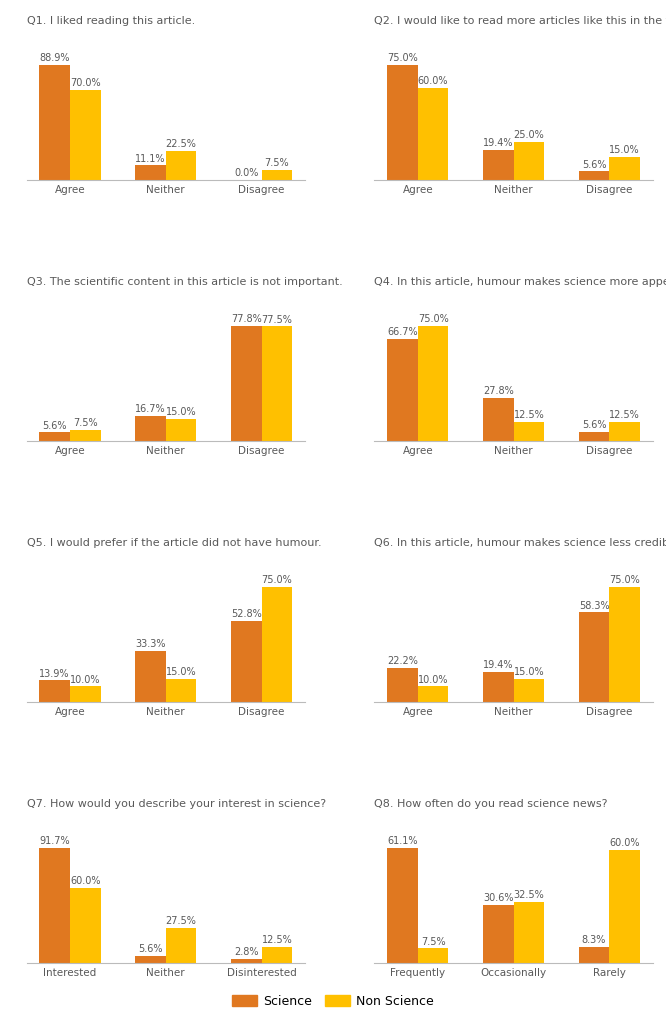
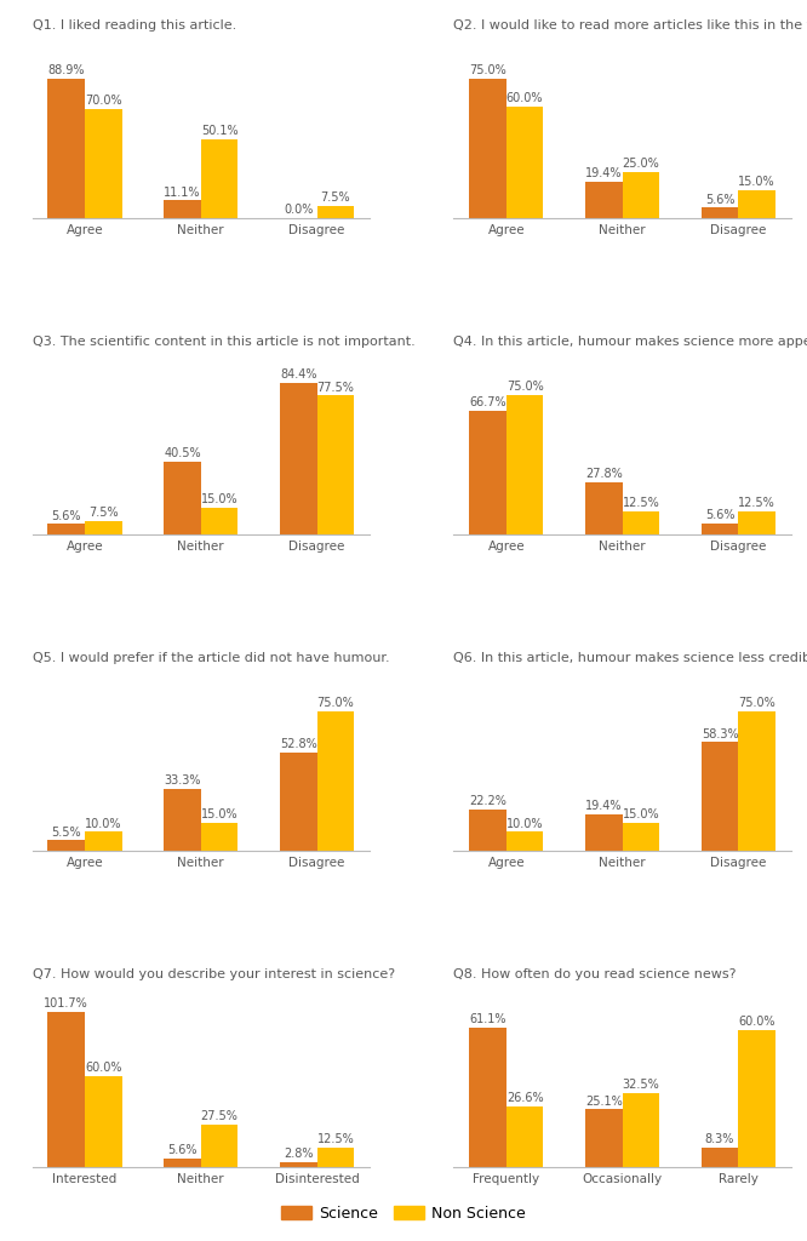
Q1. I liked reading this article./Non Science/Neither: 22.5% -> 50.1%
Q3. The scientific content in this article is not important./Science/Neither: 16.7% -> 40.5%
Q3. The scientific content in this article is not important./Science/Disagree: 77.8% -> 84.4%
Q5. I would prefer if the article did not have humour./Science/Agree: 13.9% -> 5.5%
Q7. How would you describe your interest in science?/Science/Interested: 91.7% -> 101.7%
Q8. How often do you read science news?/Non Science/Frequently: 7.5% -> 26.6%
Q8. How often do you read science news?/Science/Occasionally: 30.6% -> 25.1%
